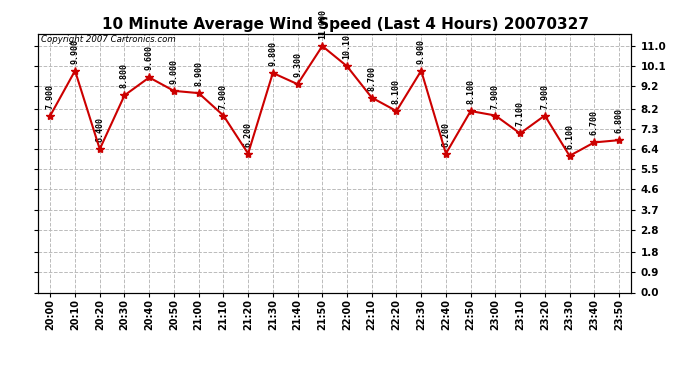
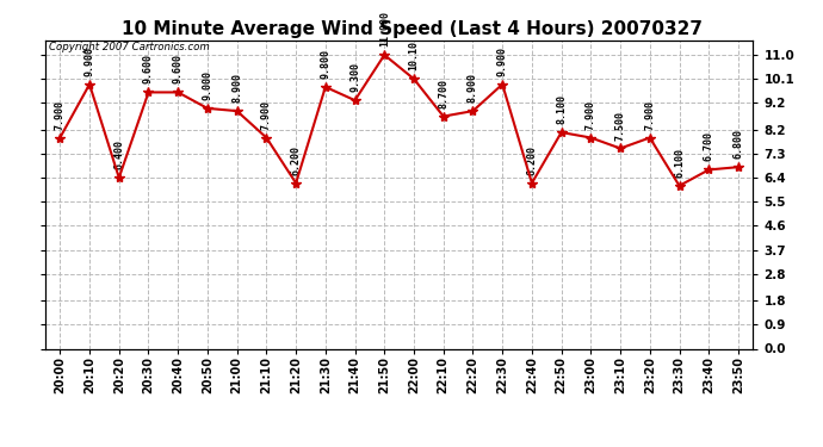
20:30: 8.800 -> 9.600
22:20: 8.100 -> 8.900
23:10: 7.100 -> 7.500
